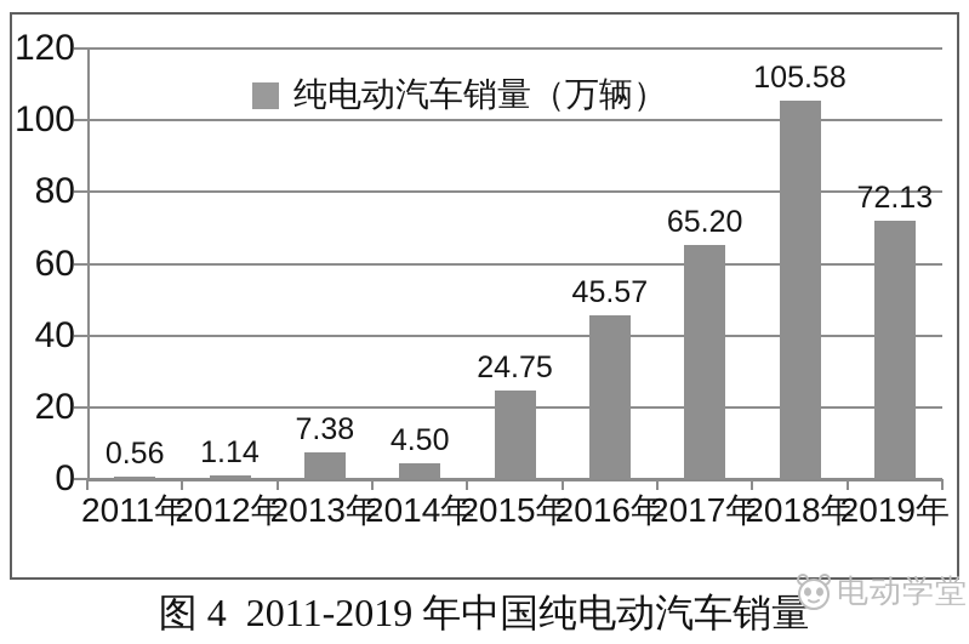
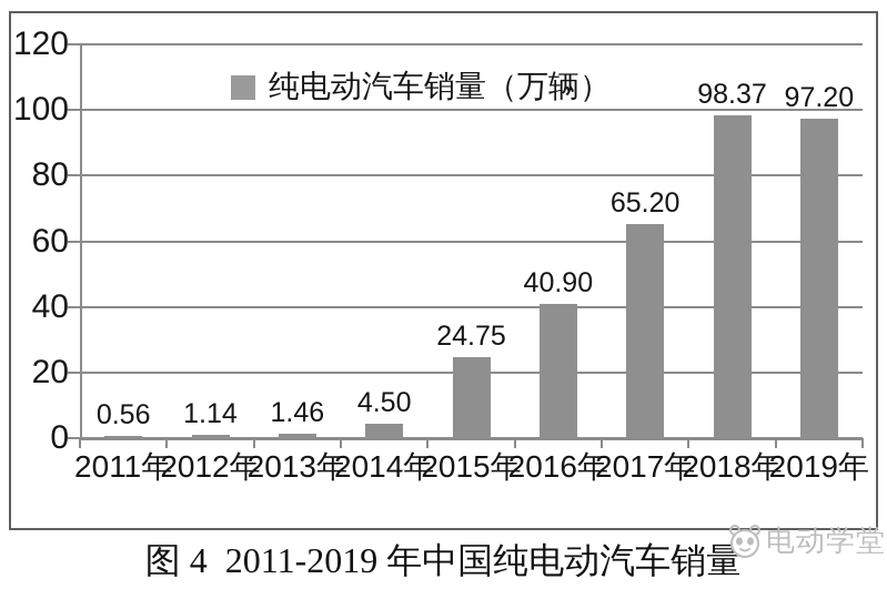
2013年: 7.38 -> 1.46
2016年: 45.57 -> 40.90
2018年: 105.58 -> 98.37
2019年: 72.13 -> 97.20
